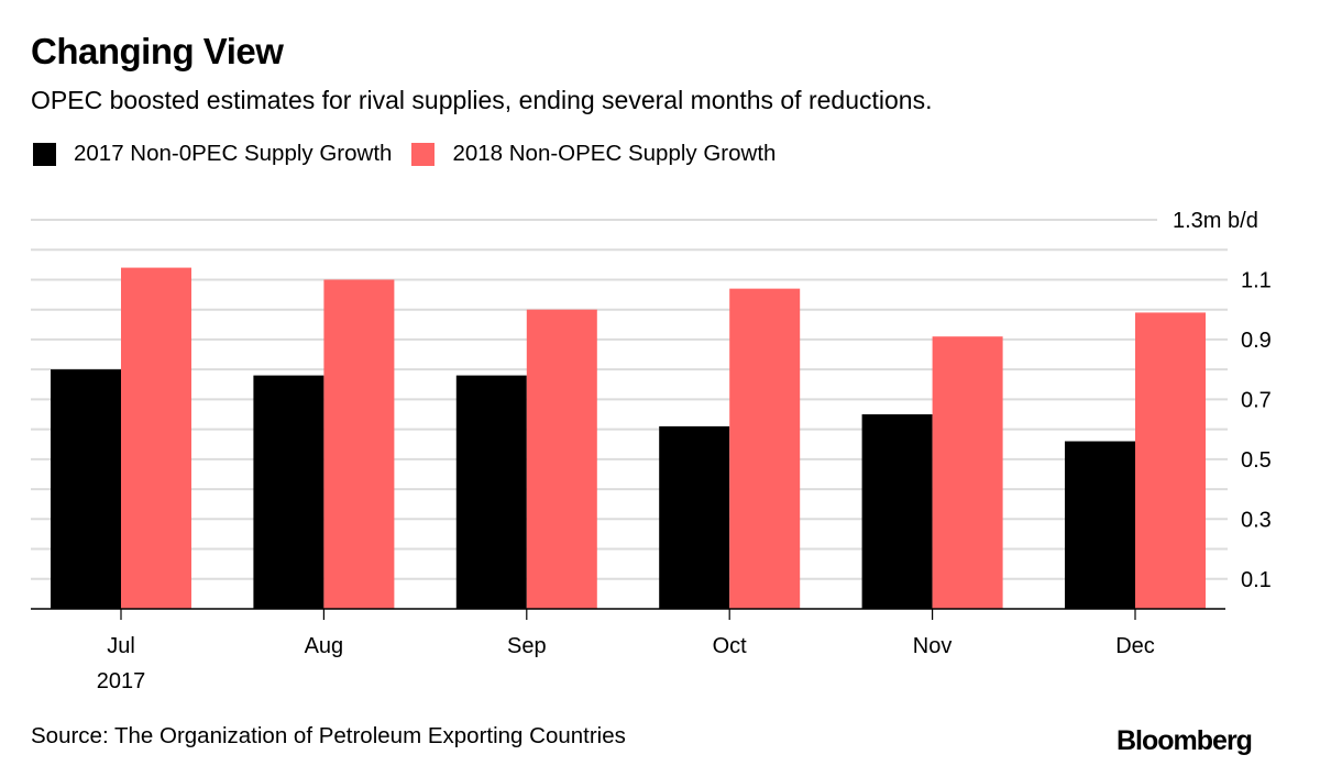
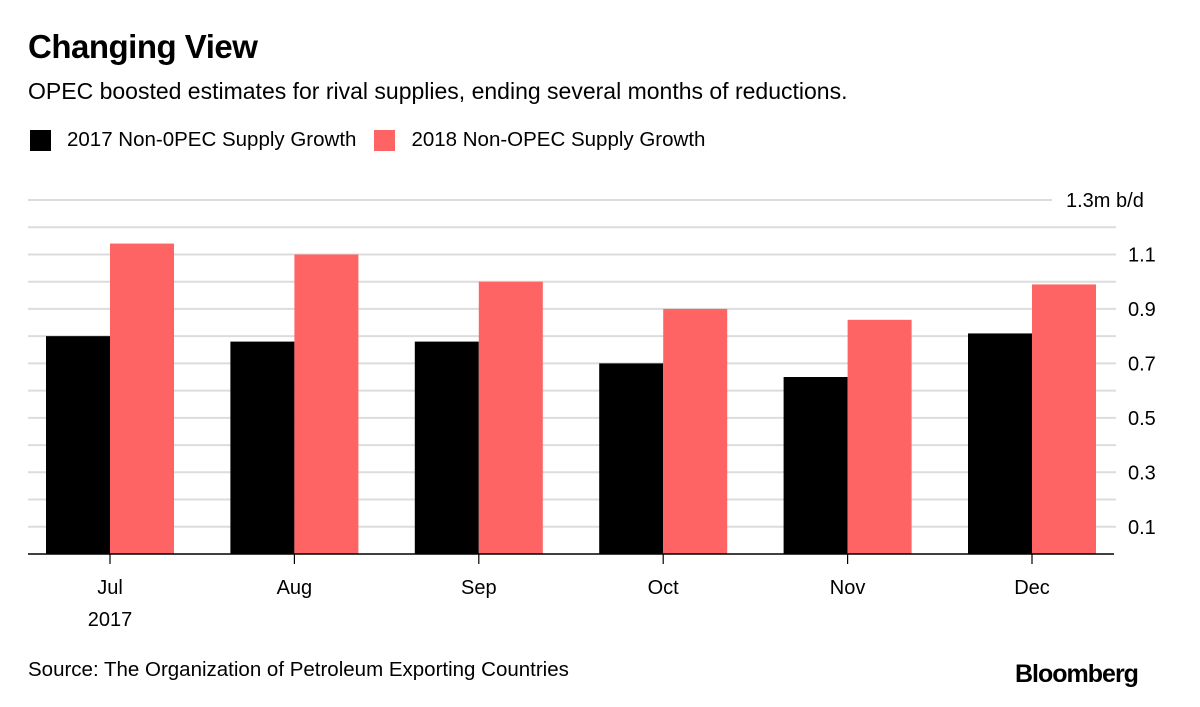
2017 Non-0PEC Supply Growth/Oct: 0.61 -> 0.70
2018 Non-OPEC Supply Growth/Oct: 1.07 -> 0.90
2018 Non-OPEC Supply Growth/Nov: 0.91 -> 0.86
2017 Non-0PEC Supply Growth/Dec: 0.56 -> 0.81
